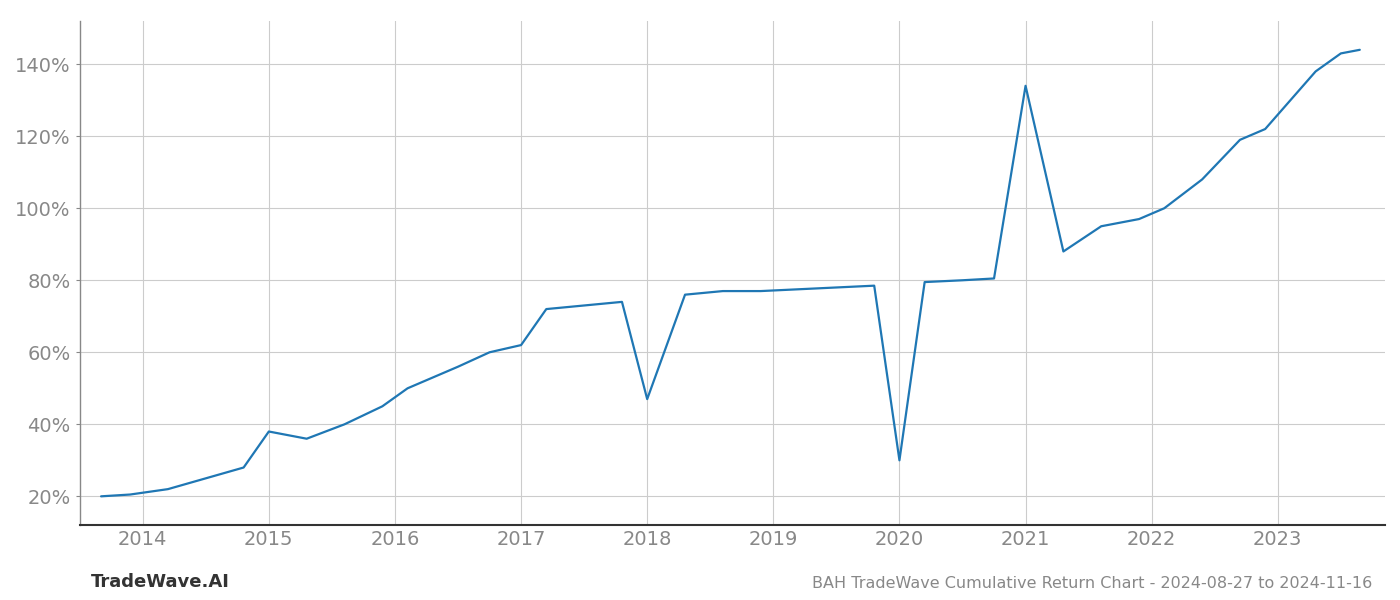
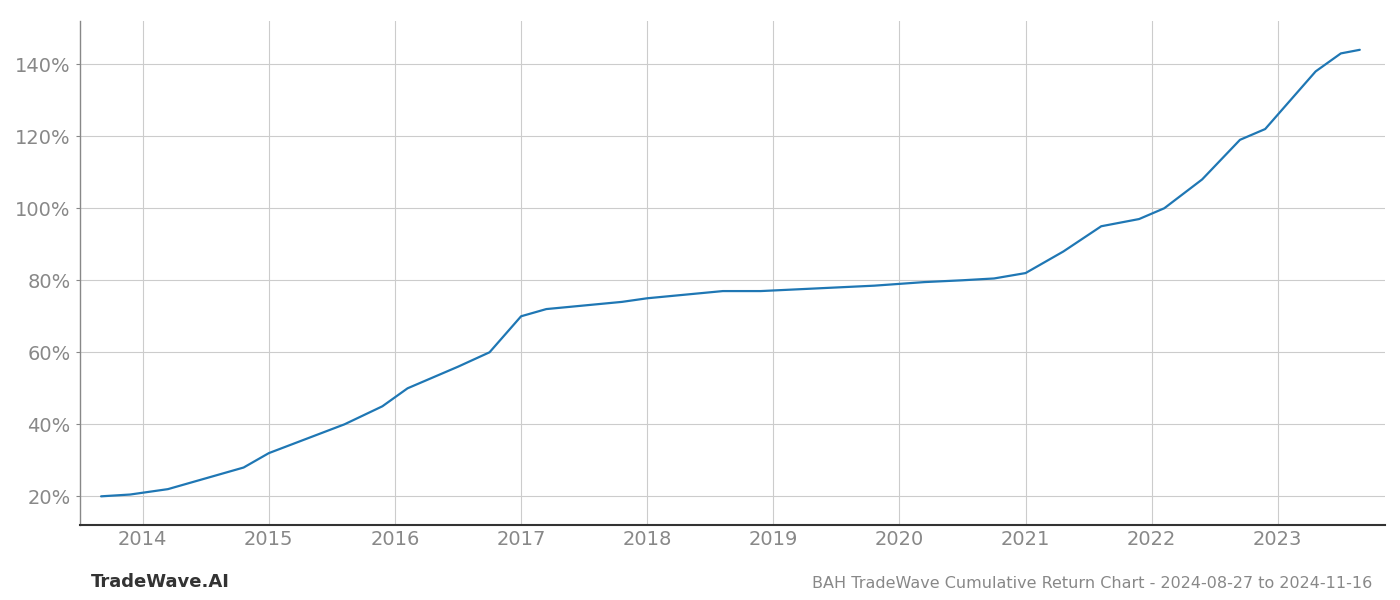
2015: 38.0% -> 32.0%
2017: 62.0% -> 70.0%
2018: 47.0% -> 75.0%
2020: 30.0% -> 79.0%
2021: 134.0% -> 82.0%
